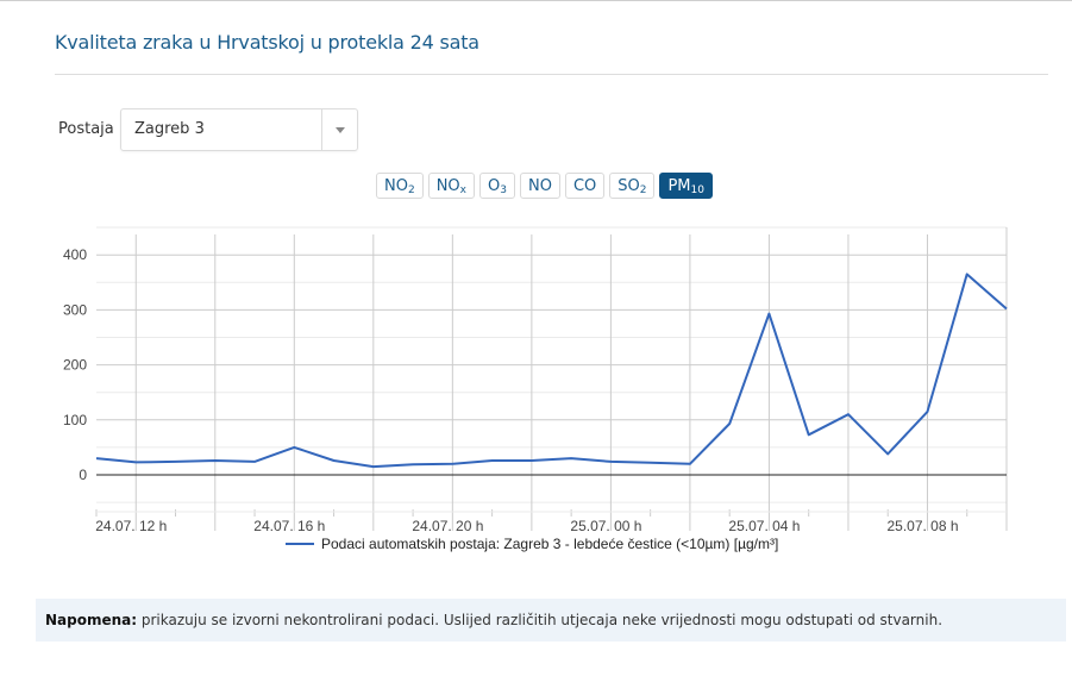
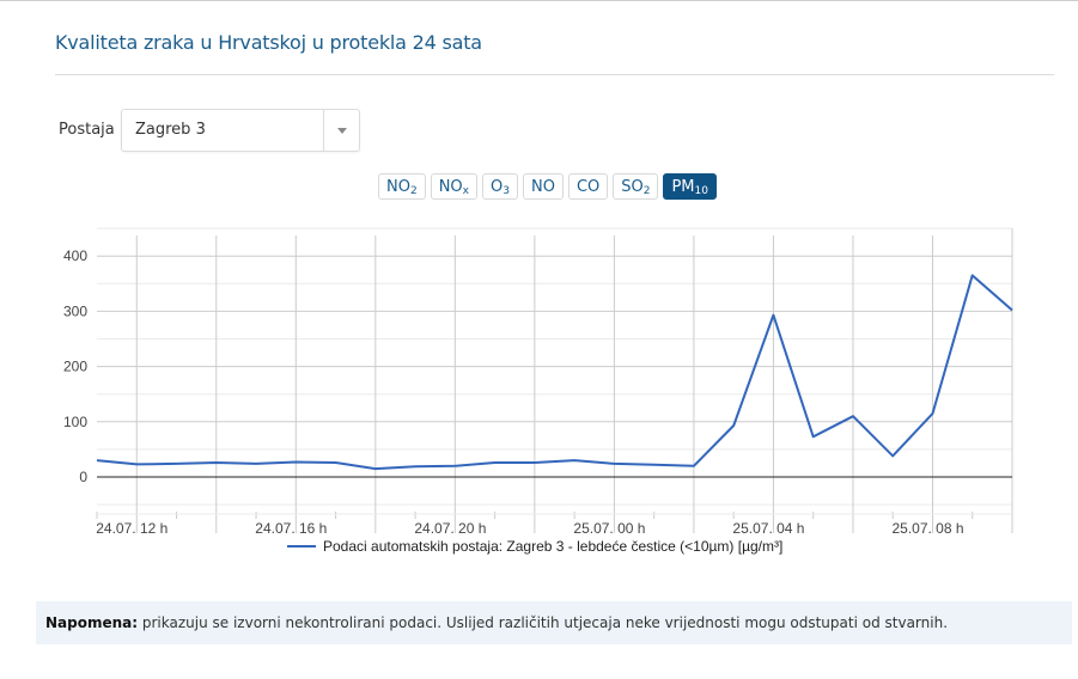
24.07. 16 h: 50 -> 30
